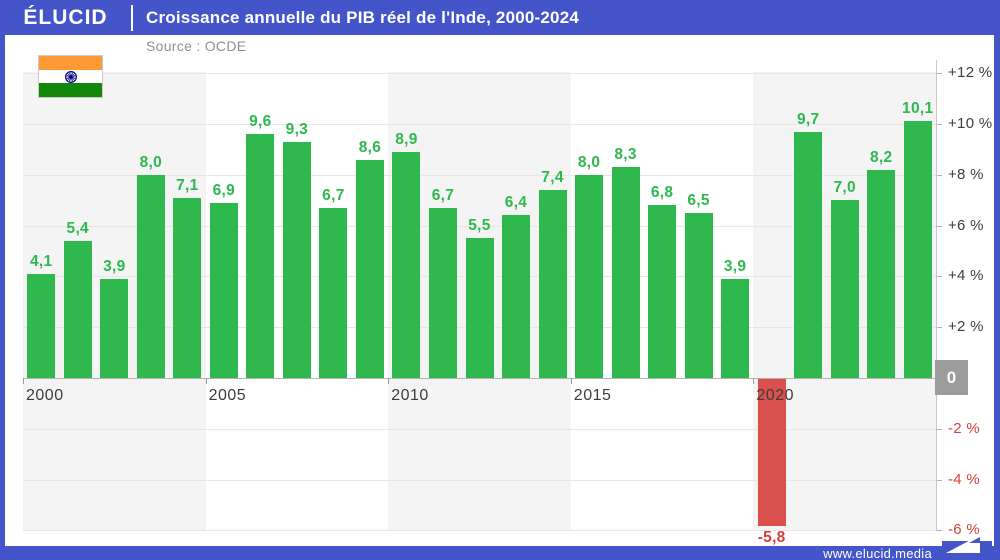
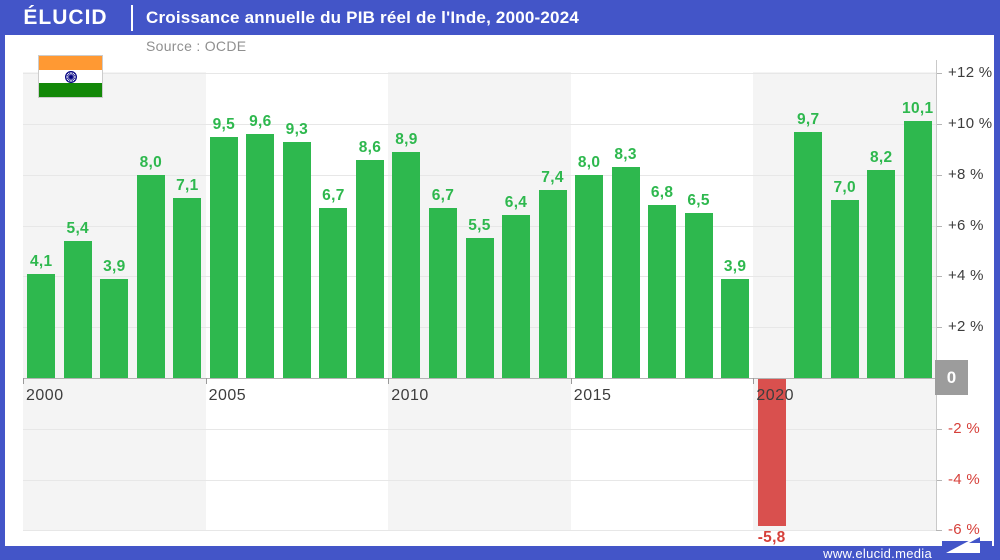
2005: 6,9 -> 9,5
